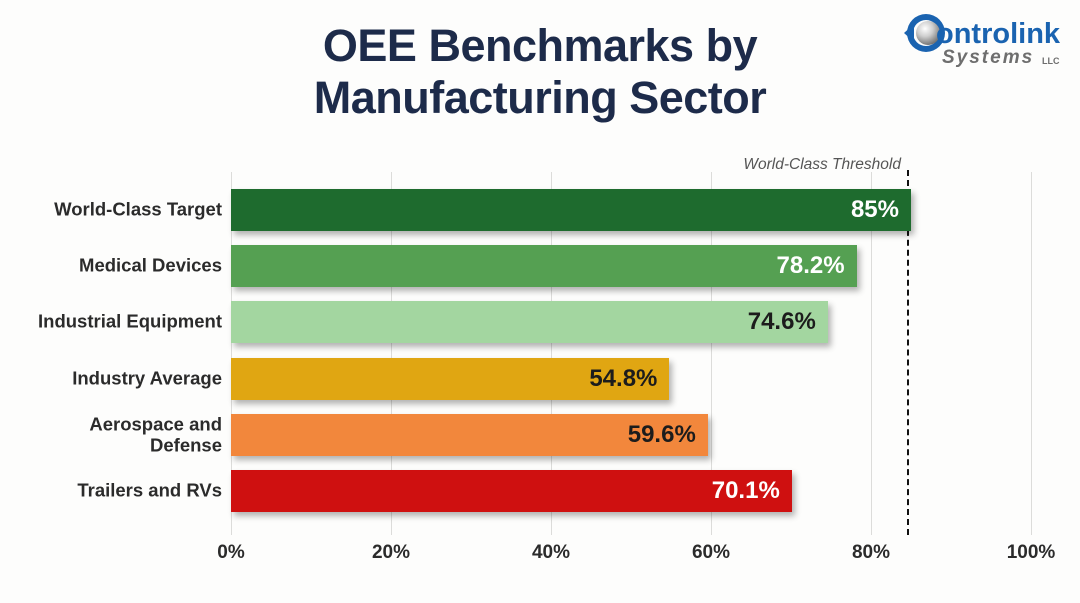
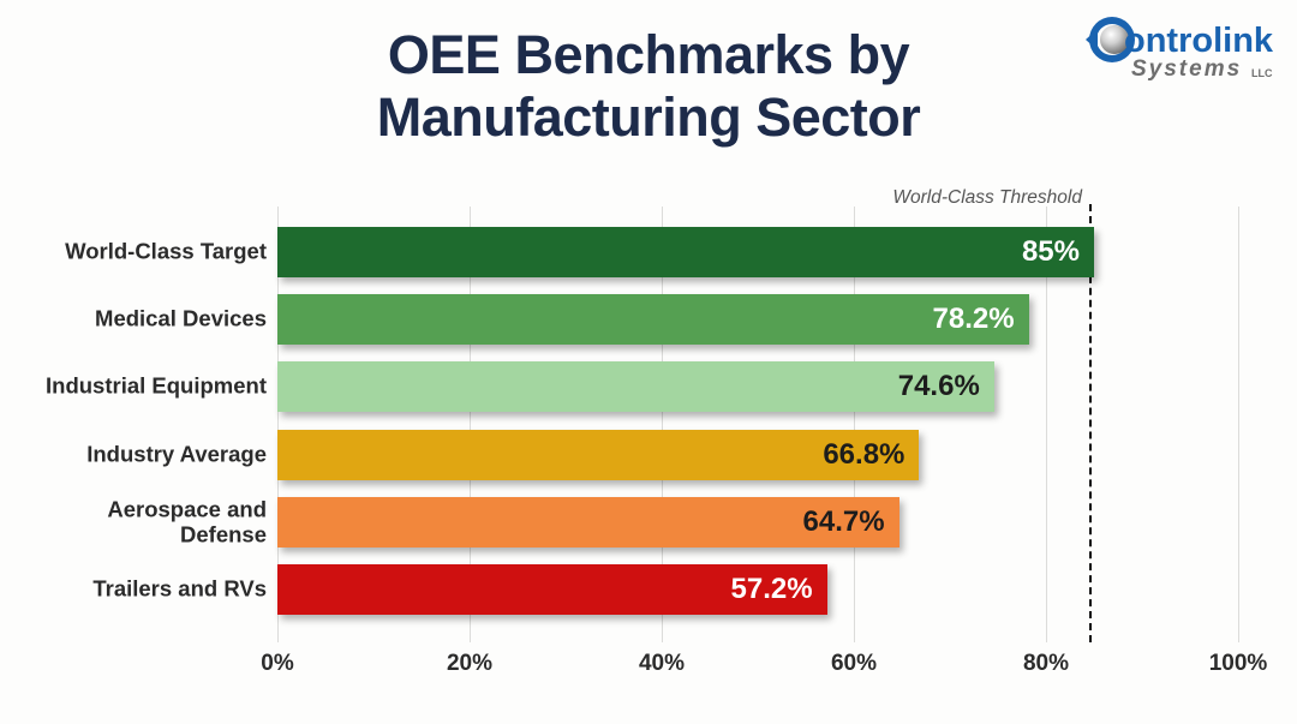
Industry Average: 54.8% -> 66.8%
Aerospace and Defense: 59.6% -> 64.7%
Trailers and RVs: 70.1% -> 57.2%
